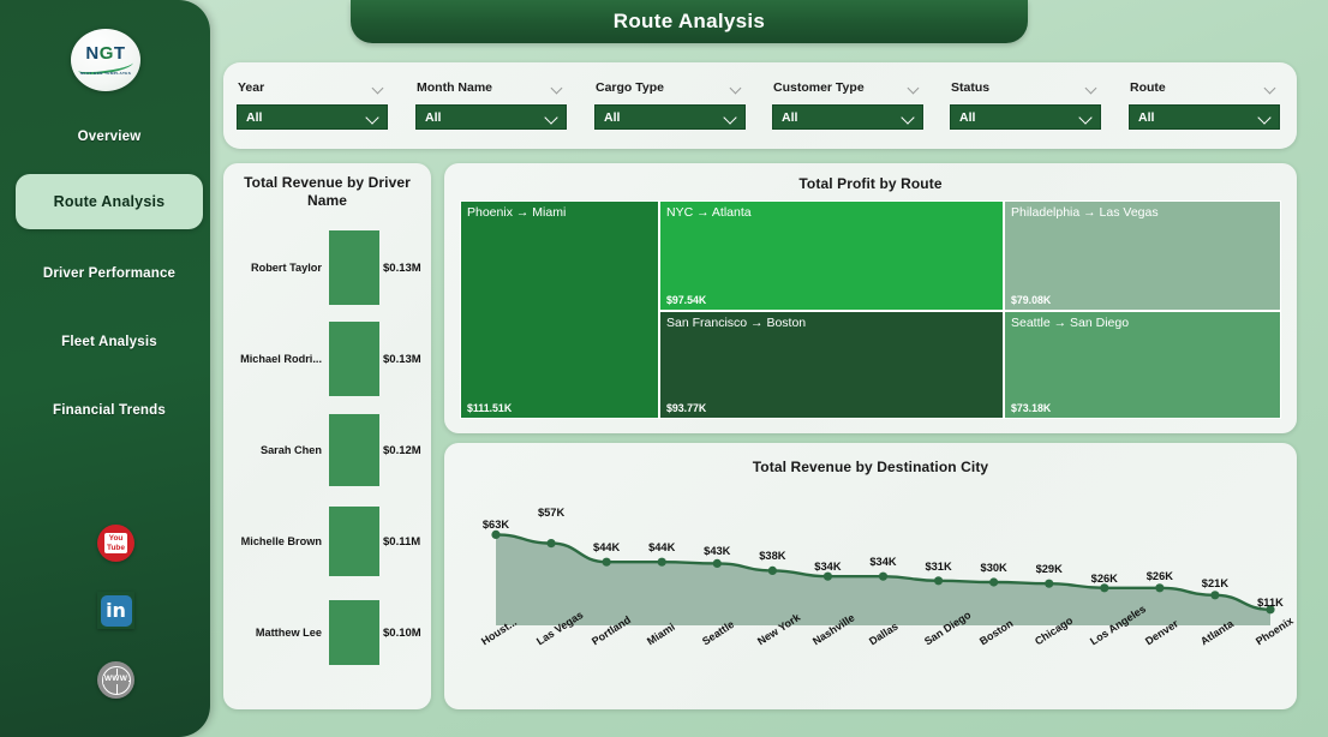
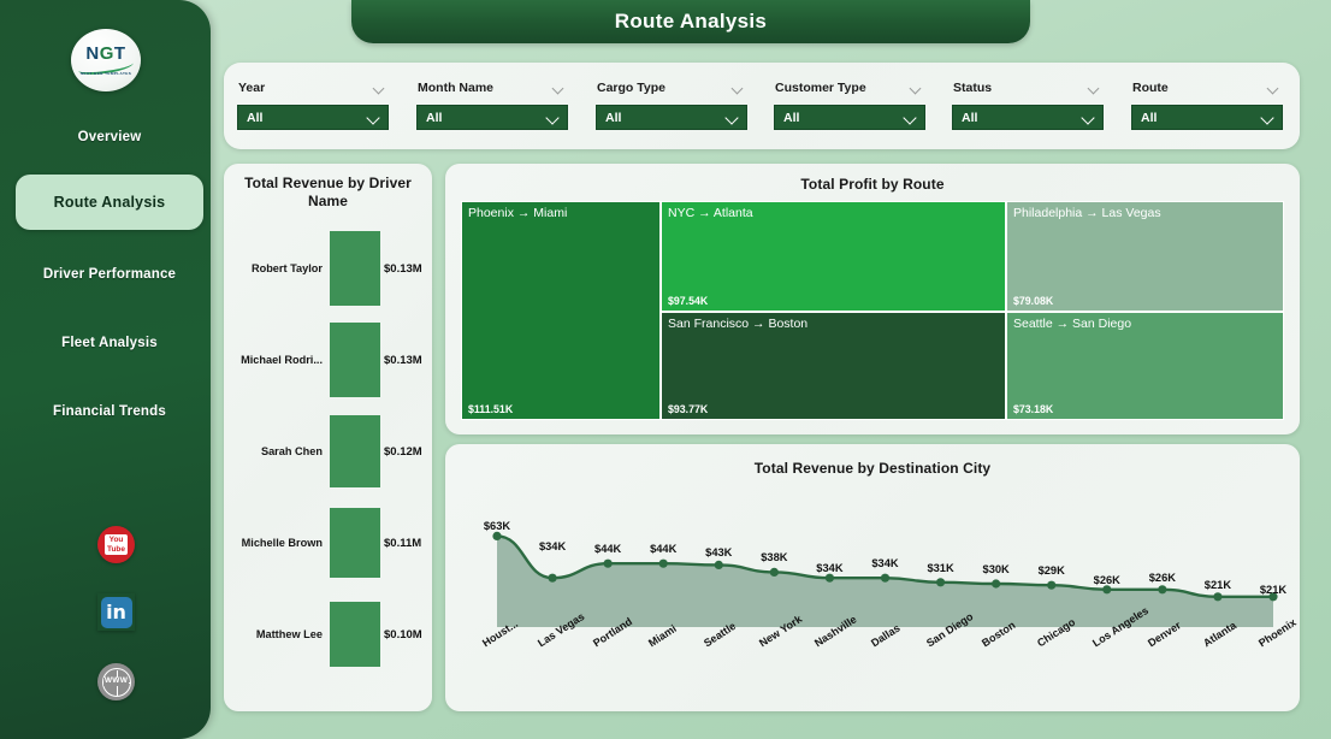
Total Revenue by Destination City/Las Vegas: $57K -> $34K
Total Revenue by Destination City/Phoenix: $11K -> $21K
